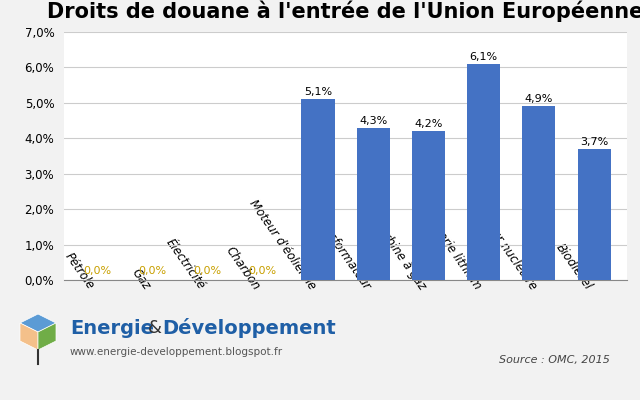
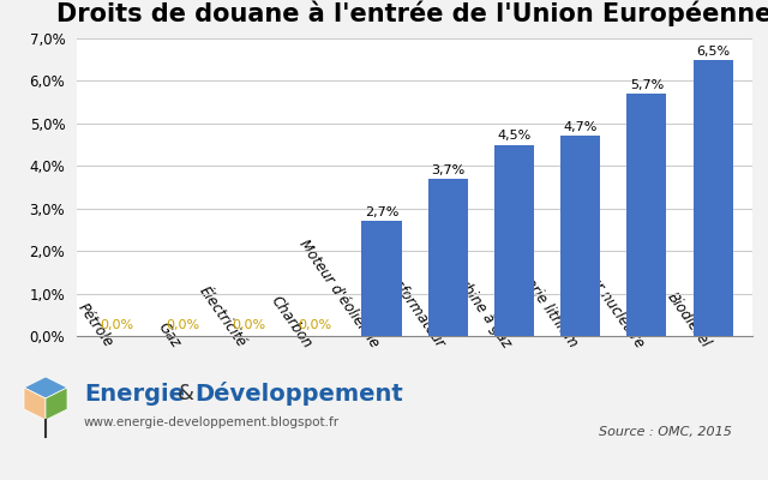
Moteur d'éolienne: 5,1% -> 2,7%
Transformateur: 4,3% -> 3,7%
Turbine à gaz: 4,2% -> 4,5%
Batterie lithium: 6,1% -> 4,7%
Réacteur nucléaire: 4,9% -> 5,7%
Biodiesel: 3,7% -> 6,5%
